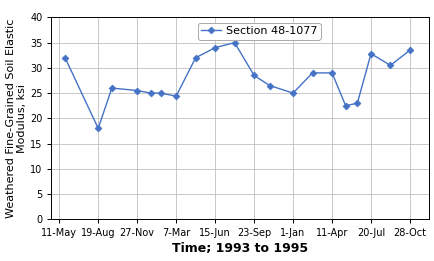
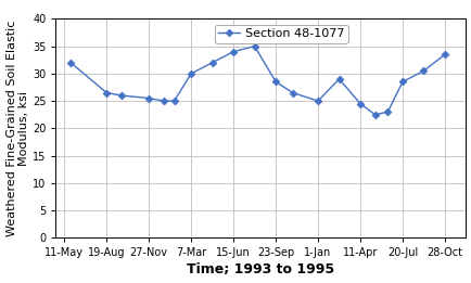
19-Aug: 18.0 -> 26.5
7-Mar: 24.4 -> 30.0
11-Apr: 29.0 -> 24.5
20-Jul: 32.8 -> 28.5
